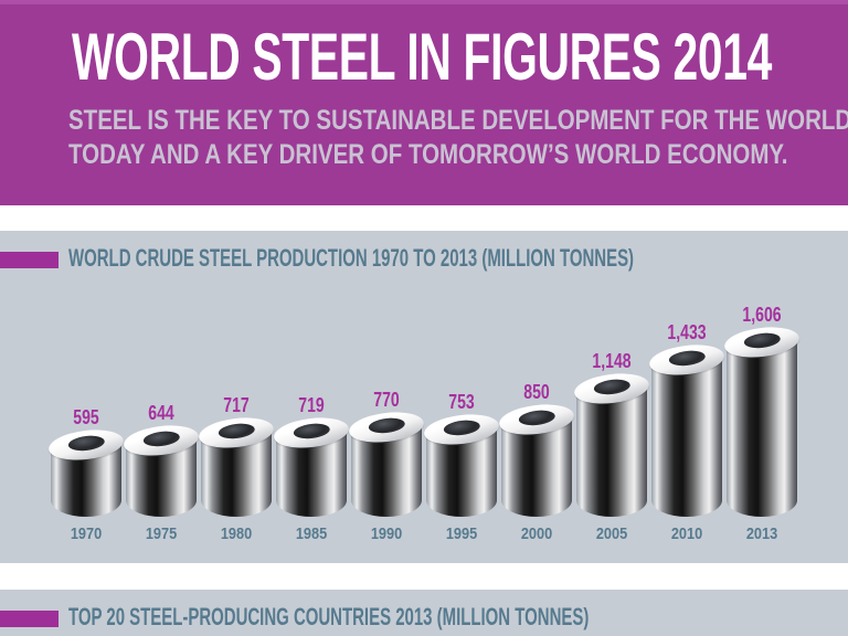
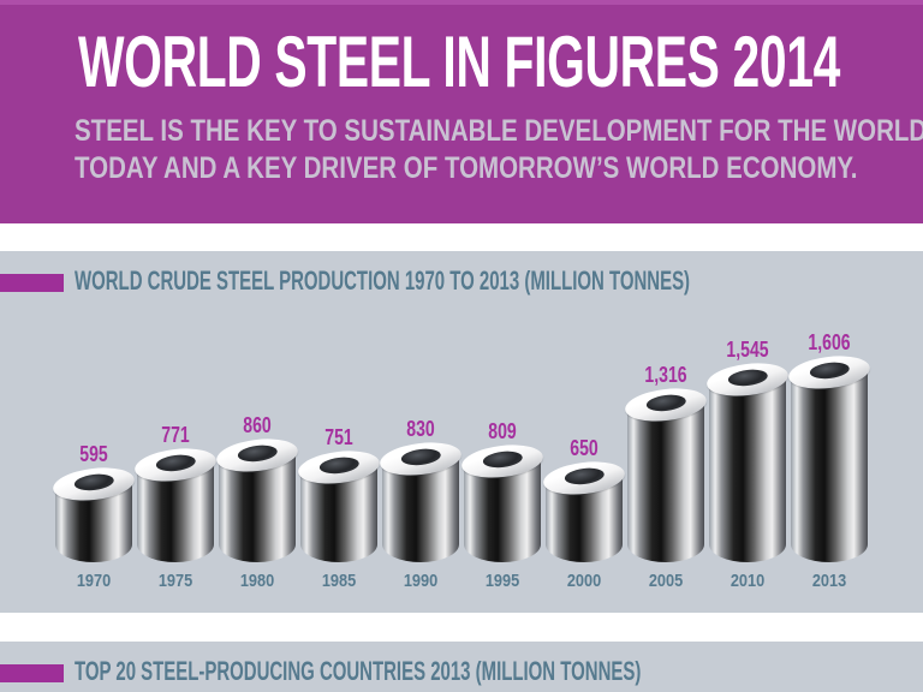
1975: 644 -> 771
1980: 717 -> 860
1985: 719 -> 751
1990: 770 -> 830
1995: 753 -> 809
2000: 850 -> 650
2005: 1,148 -> 1,316
2010: 1,433 -> 1,545
